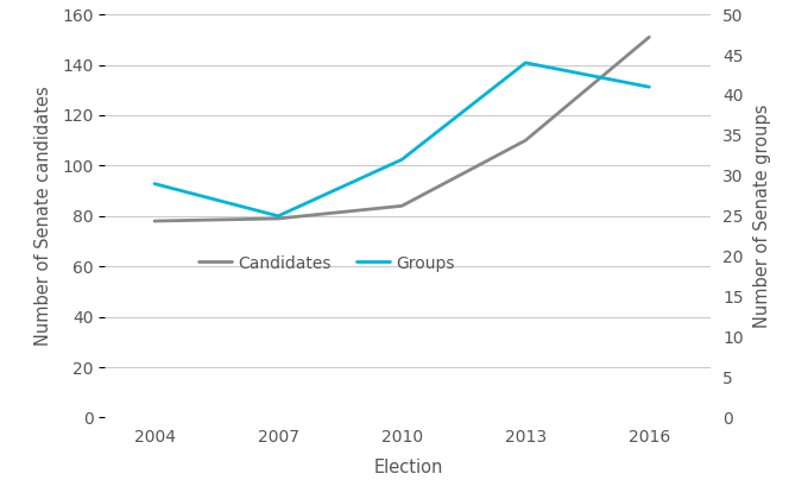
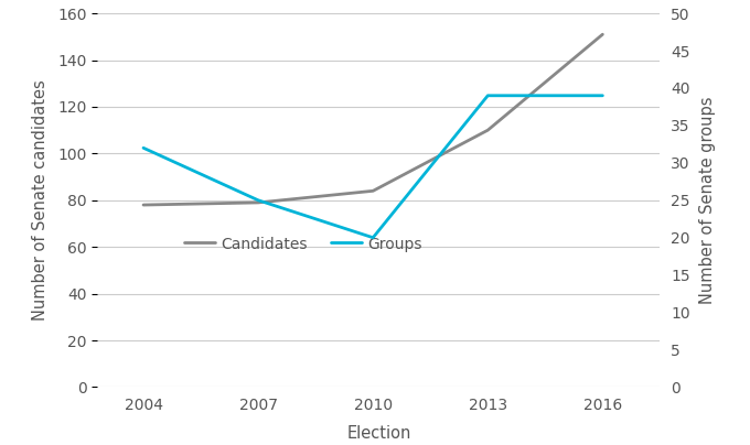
Groups/2004: 29 -> 32
Groups/2010: 32 -> 20
Groups/2013: 44 -> 39
Groups/2016: 41 -> 39
